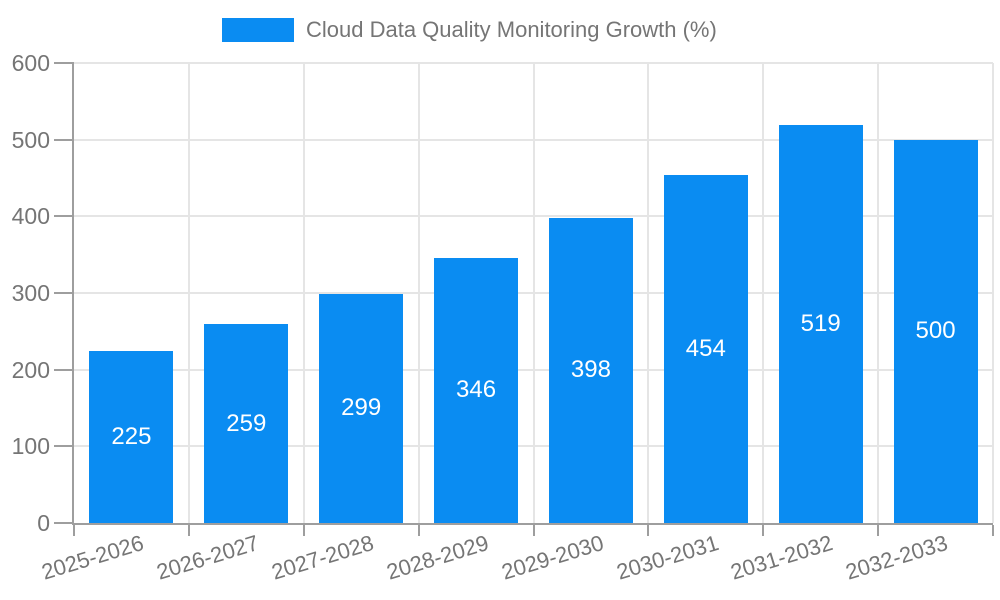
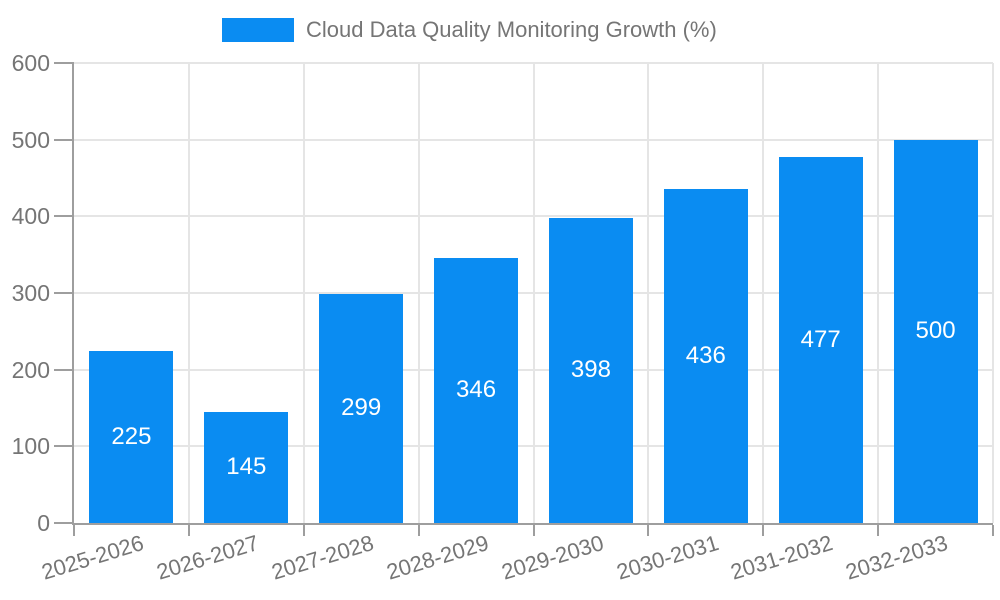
2026-2027: 259 -> 145
2030-2031: 454 -> 436
2031-2032: 519 -> 477
